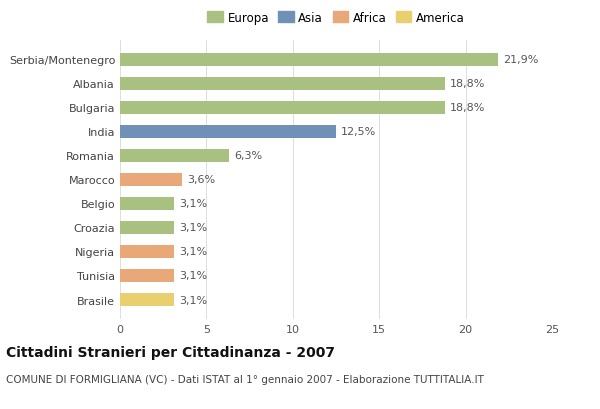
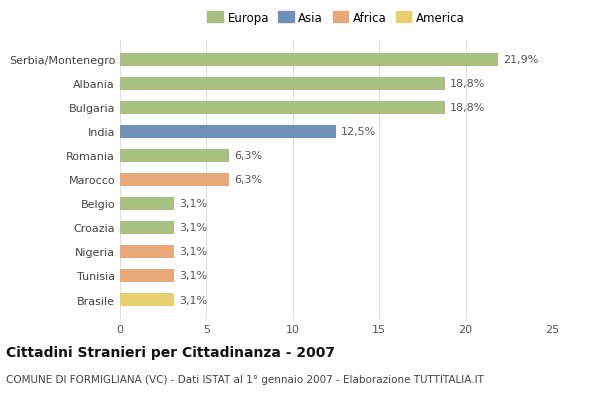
Marocco: 3,6% -> 6,3%
